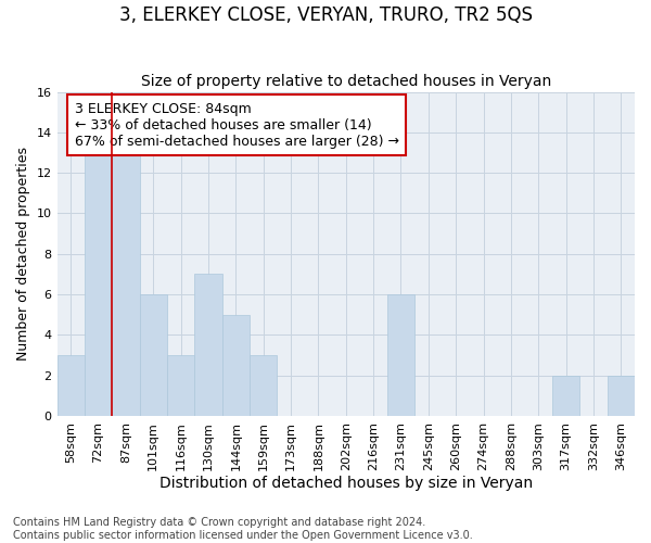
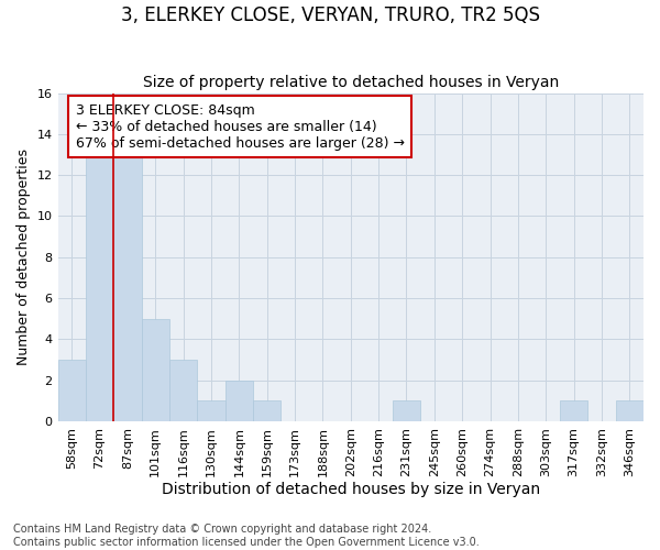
101sqm: 6 -> 5
130sqm: 7 -> 1
144sqm: 5 -> 2
159sqm: 3 -> 1
231sqm: 6 -> 1
317sqm: 2 -> 1
346sqm: 2 -> 1
